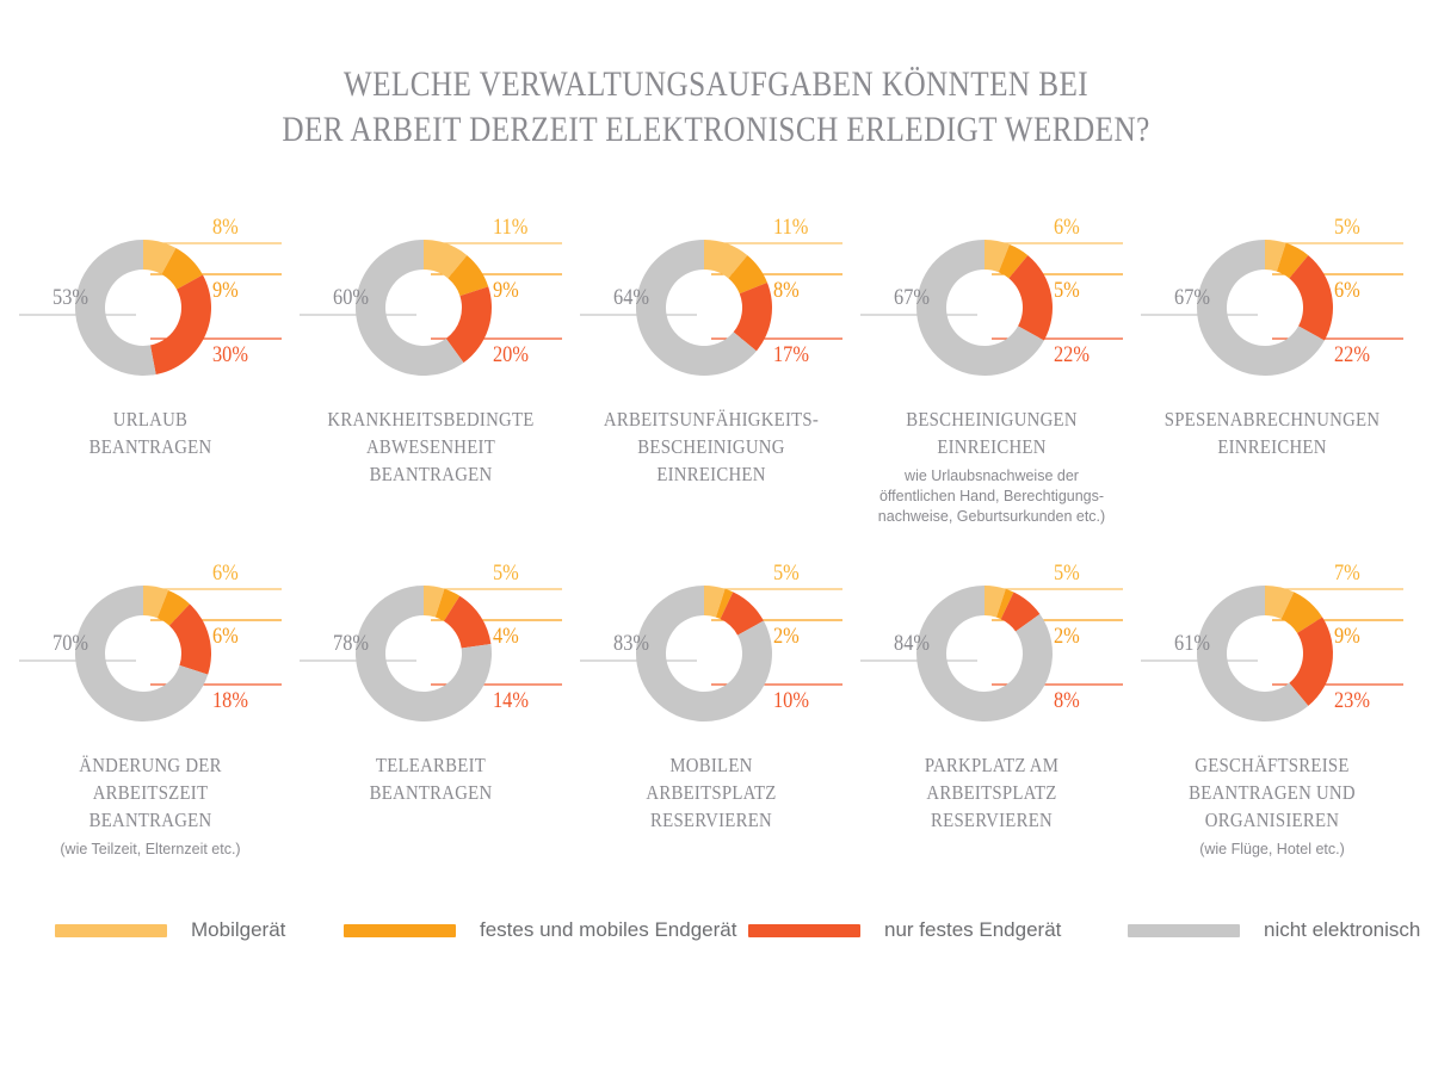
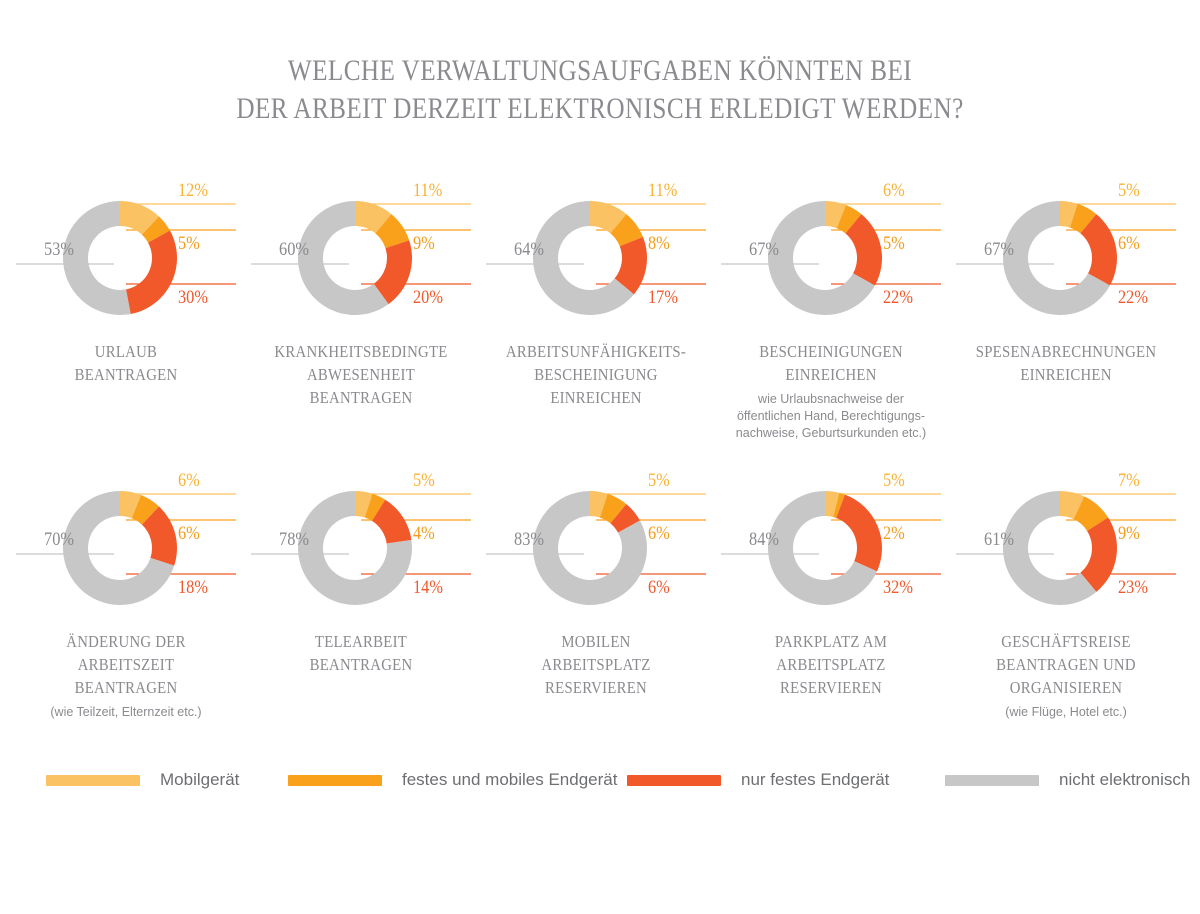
URLAUB BEANTRAGEN/Mobilgerät: 8% -> 12%
URLAUB BEANTRAGEN/festes und mobiles Endgerät: 9% -> 5%
MOBILEN ARBEITSPLATZ RESERVIEREN/festes und mobiles Endgerät: 2% -> 6%
MOBILEN ARBEITSPLATZ RESERVIEREN/nur festes Endgerät: 10% -> 6%
PARKPLATZ AM ARBEITSPLATZ RESERVIEREN/nur festes Endgerät: 8% -> 32%
